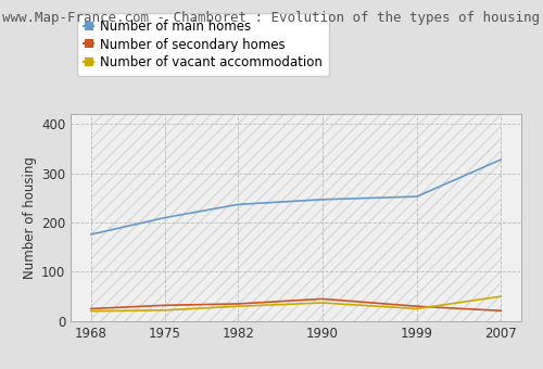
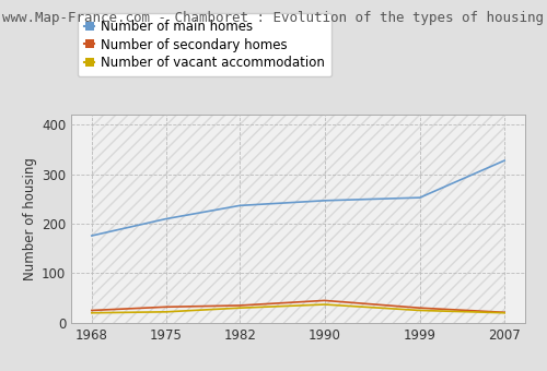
Number of vacant accommodation/2007: 50 -> 20
